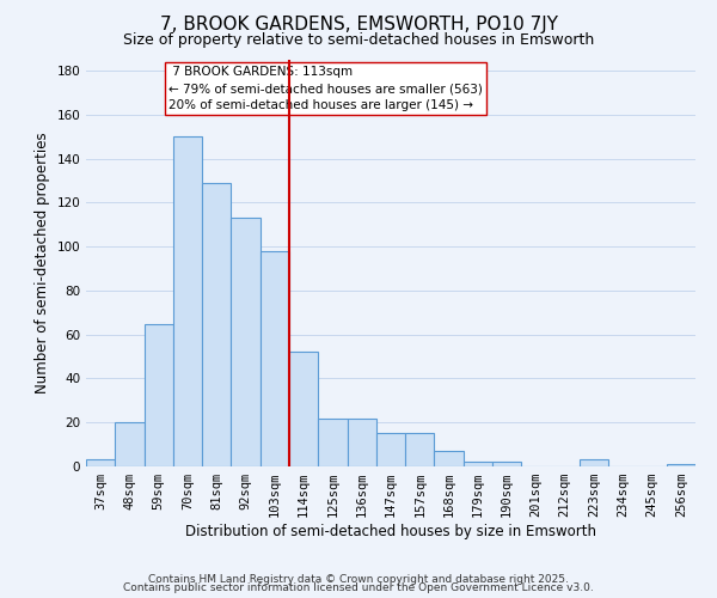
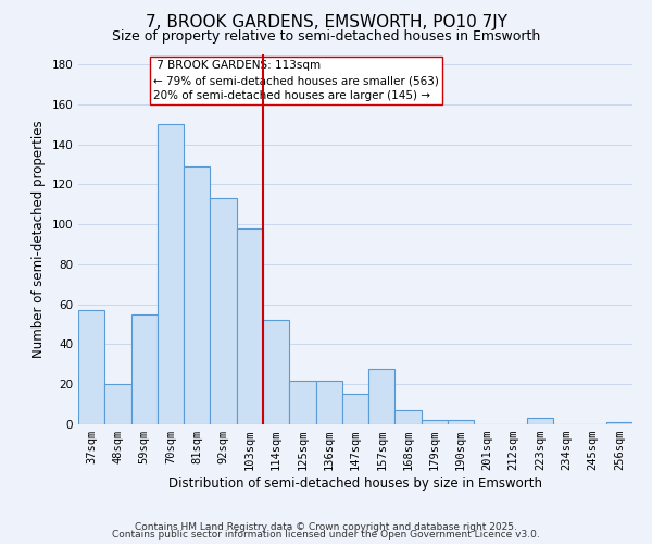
37sqm: 3 -> 57
59sqm: 65 -> 55
157sqm: 15 -> 28
